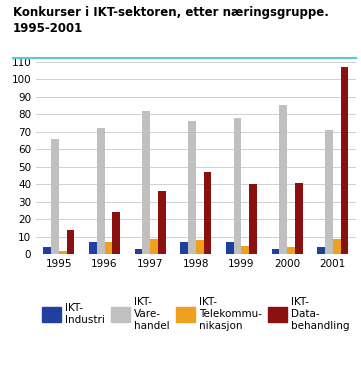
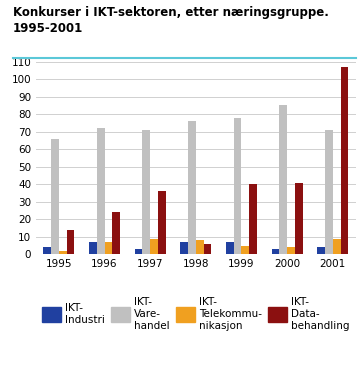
IKT- Vare- handel/1997: 82 -> 71
IKT- Data- behandling/1998: 47 -> 6
